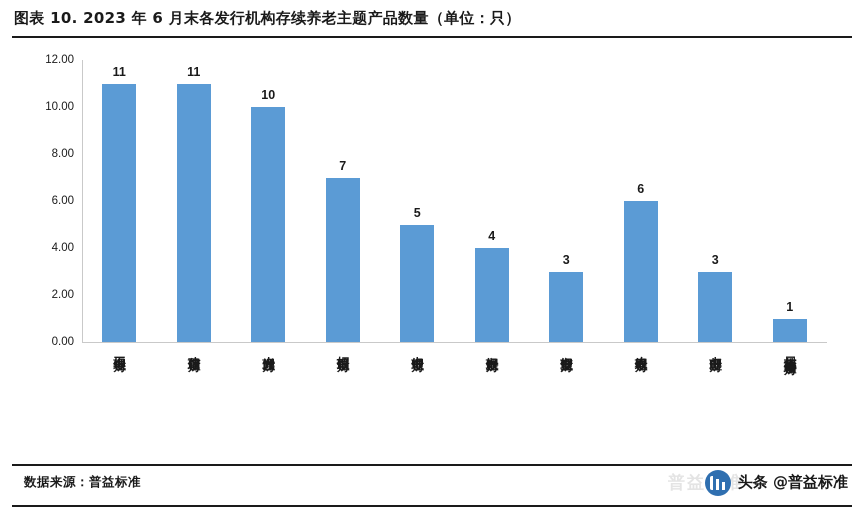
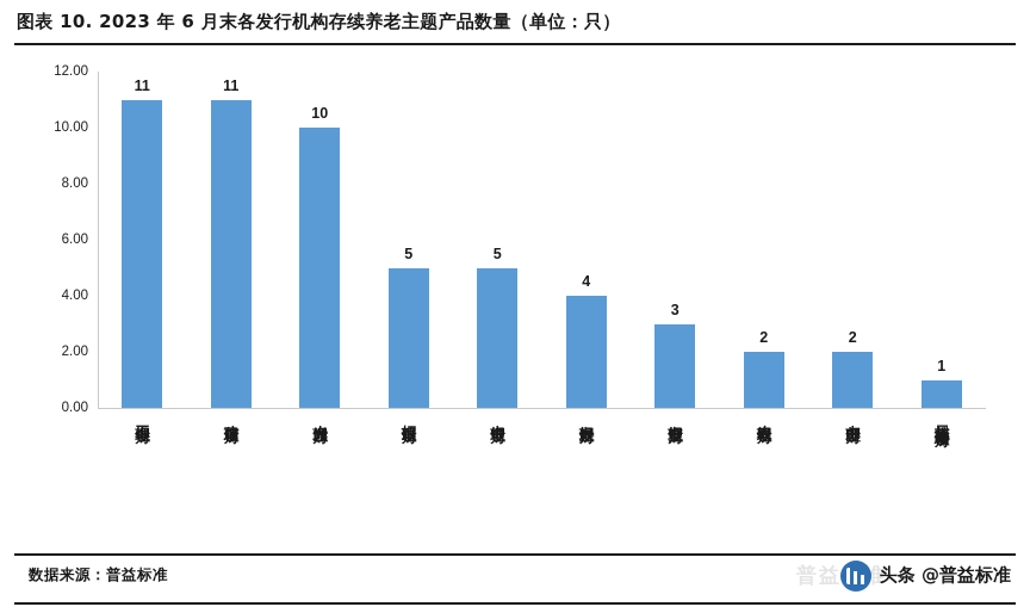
招银理财: 7 -> 5
农银理财: 6 -> 2
中邮理财: 3 -> 2
